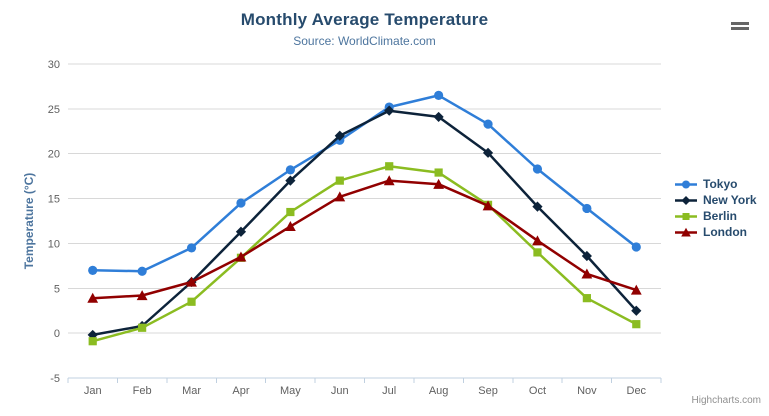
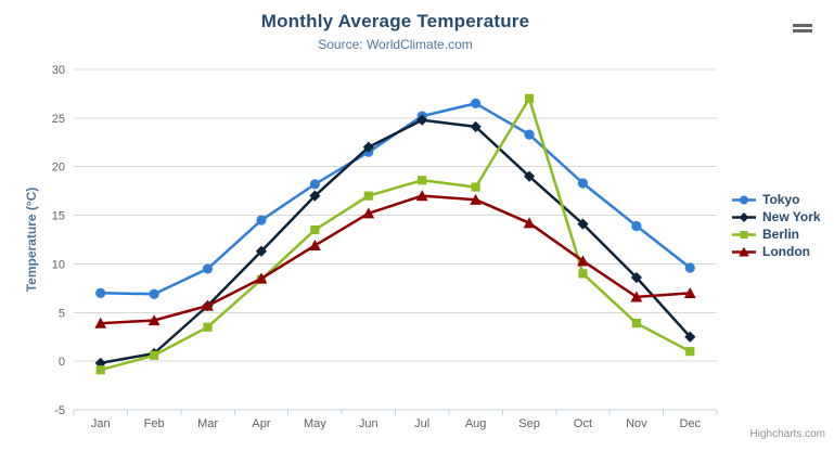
New York/Sep: 20 -> 19
Berlin/Sep: 14 -> 27
London/Dec: 5 -> 7
